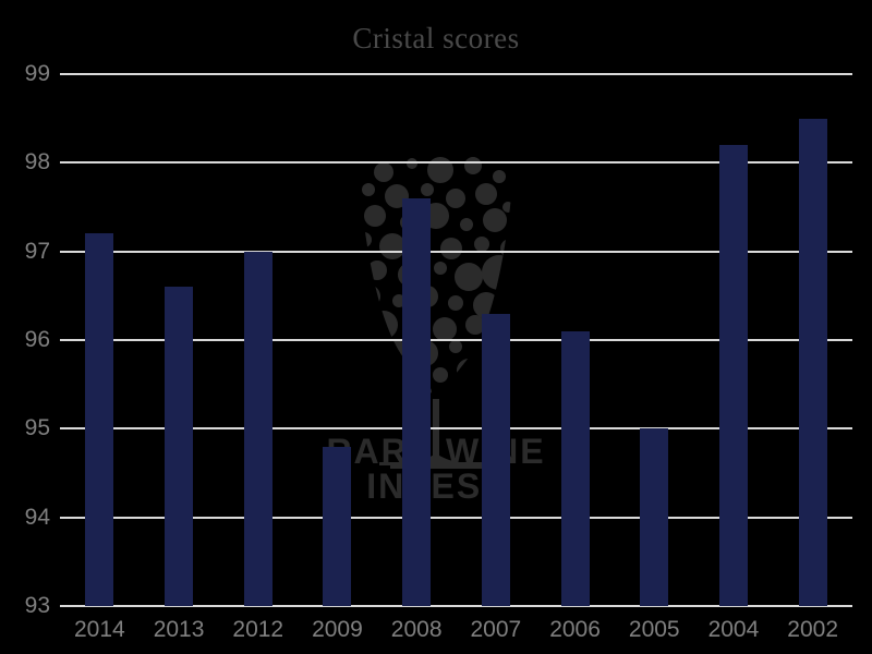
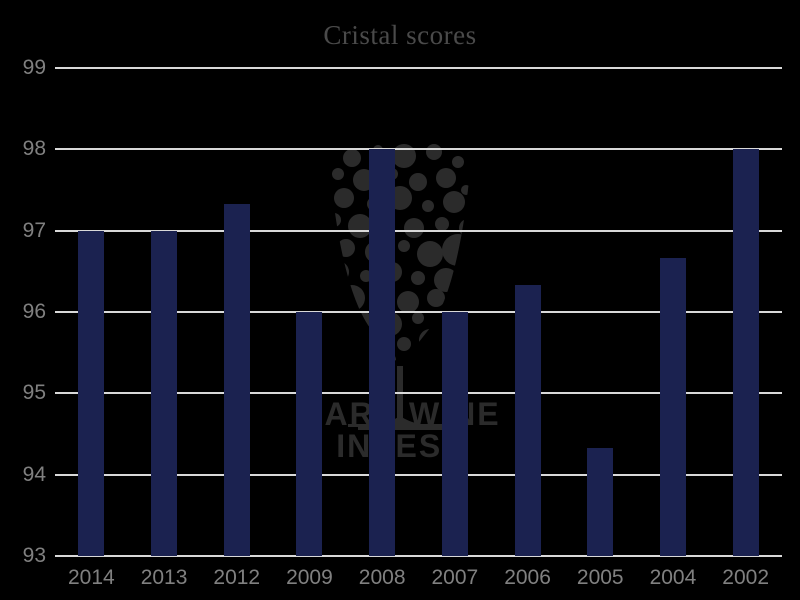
2014: 97.2 -> 97.0
2013: 96.6 -> 97.0
2012: 97.0 -> 97.3
2009: 94.8 -> 96.0
2008: 97.6 -> 98.0
2007: 96.3 -> 96.0
2006: 96.1 -> 96.3
2005: 95.0 -> 94.3
2004: 98.2 -> 96.7
2002: 98.5 -> 98.0
